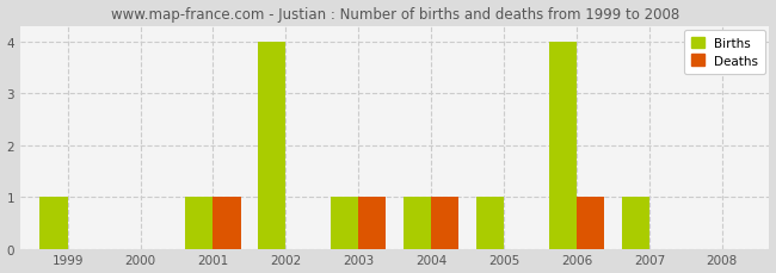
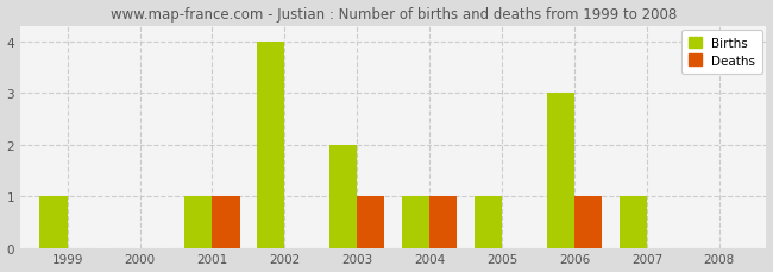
Births/2003: 1 -> 2
Births/2006: 4 -> 3
